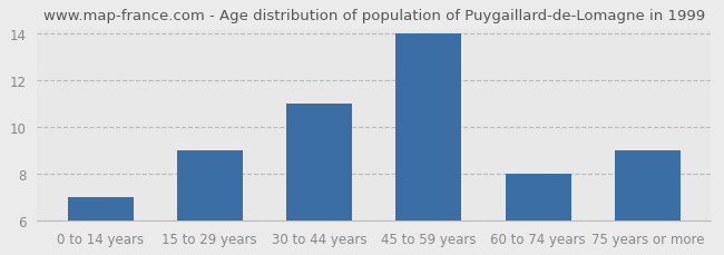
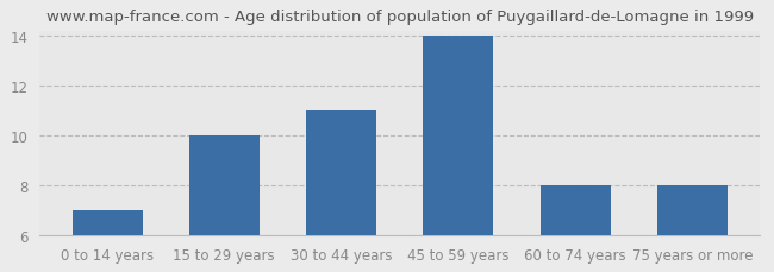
15 to 29 years: 9 -> 10
75 years or more: 9 -> 8
